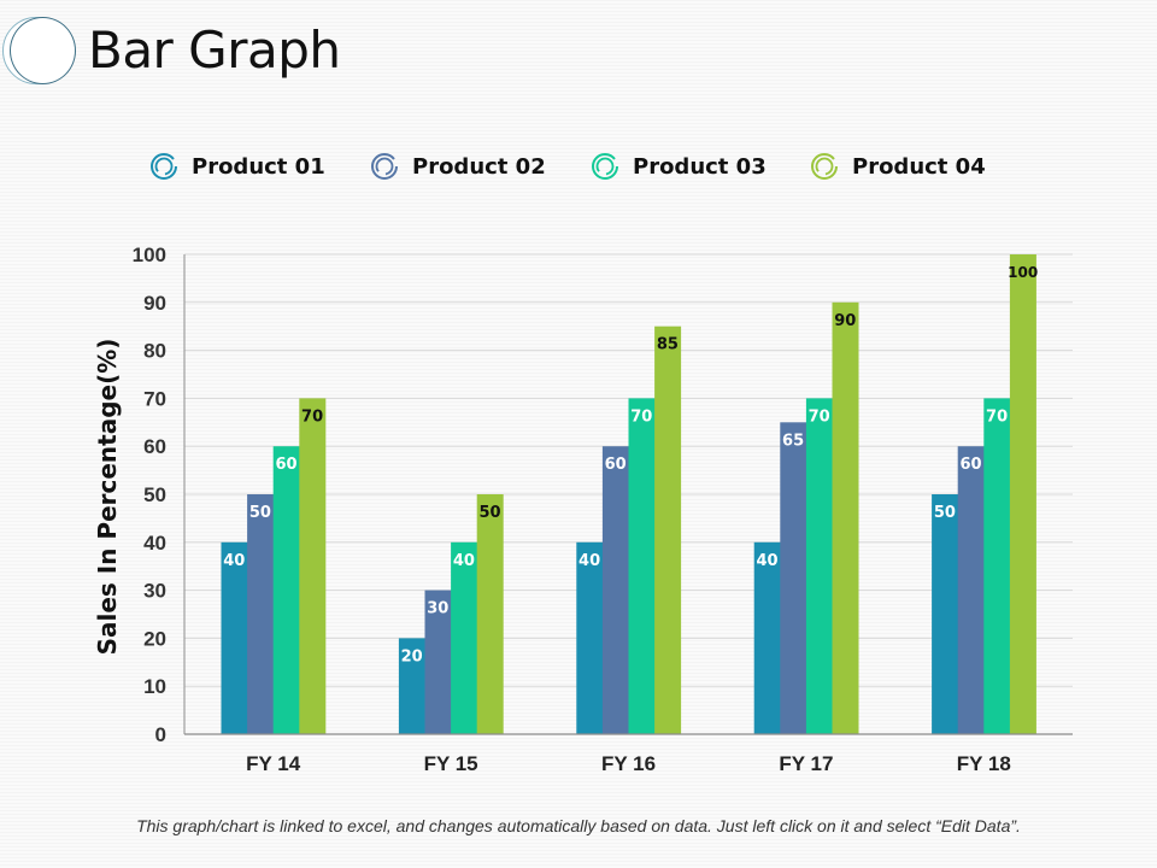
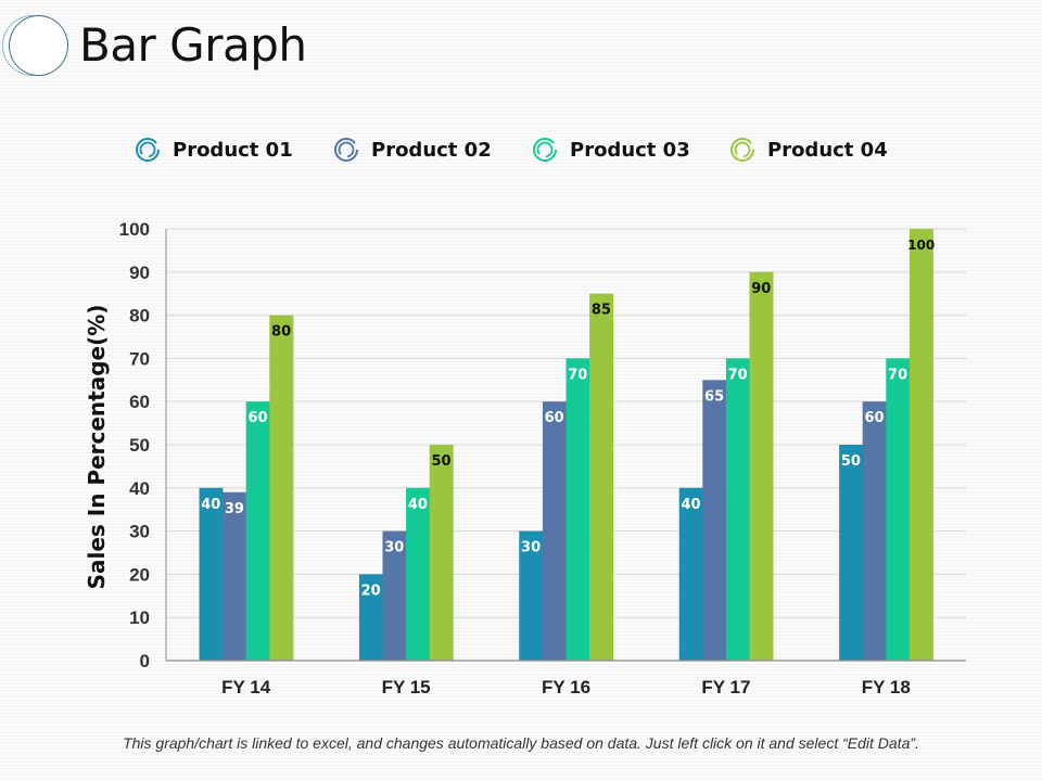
Product 02/FY 14: 50 -> 39
Product 04/FY 14: 70 -> 80
Product 01/FY 16: 40 -> 30
